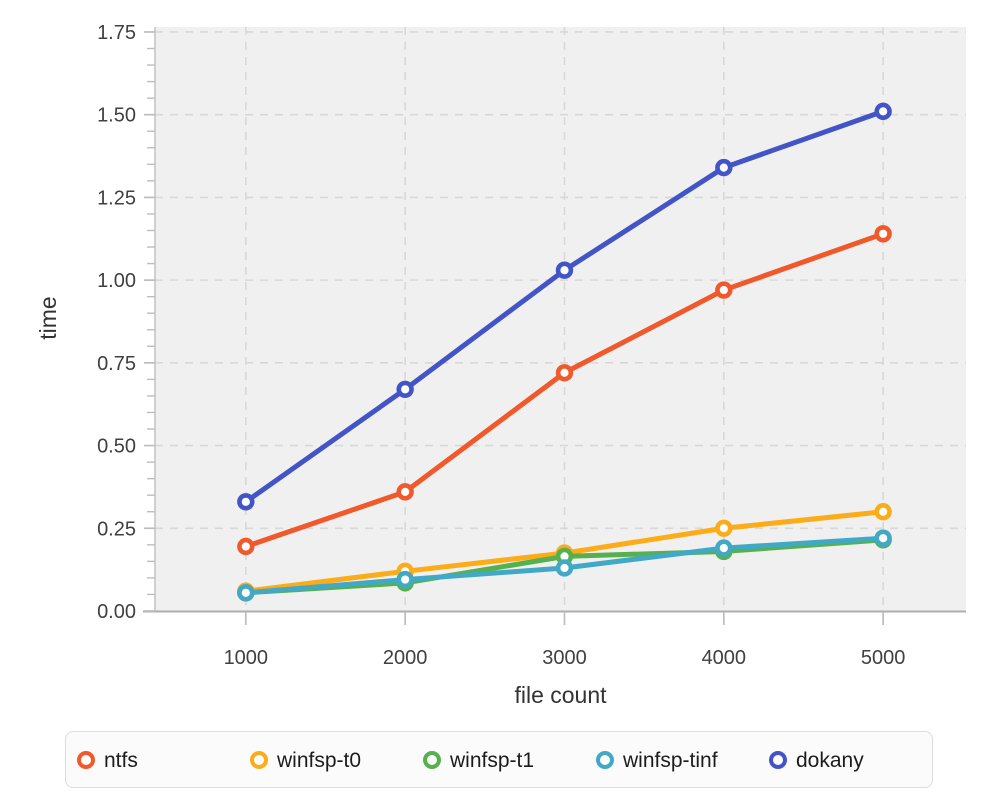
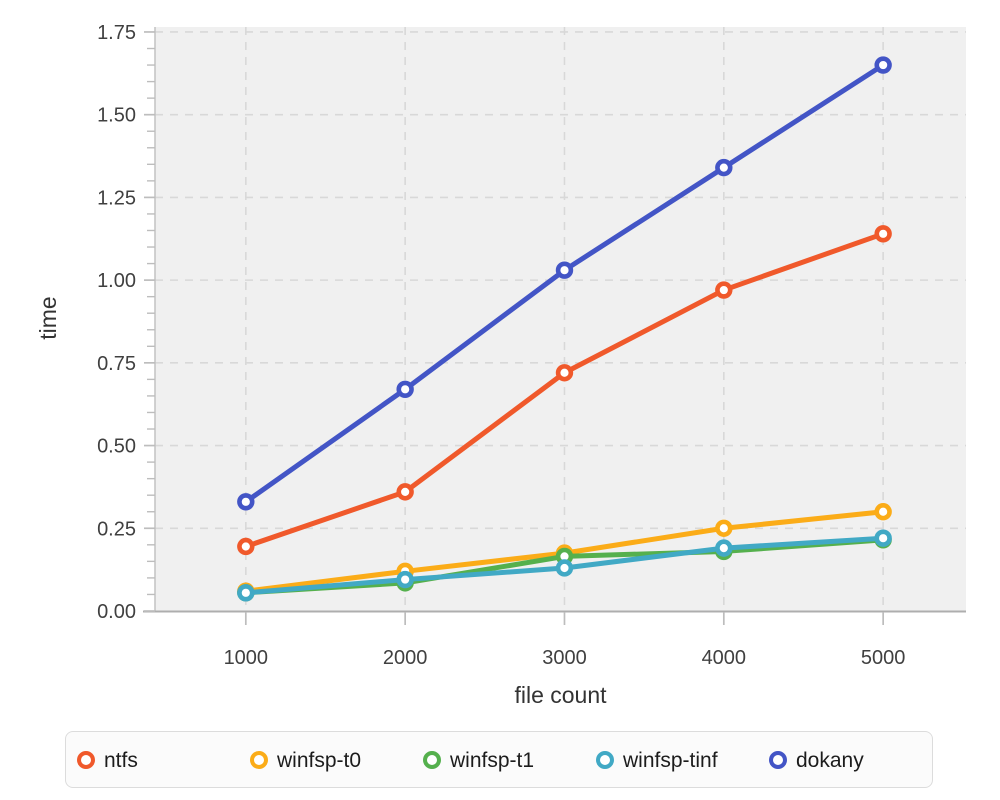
dokany/5000: 1.51 -> 1.65
